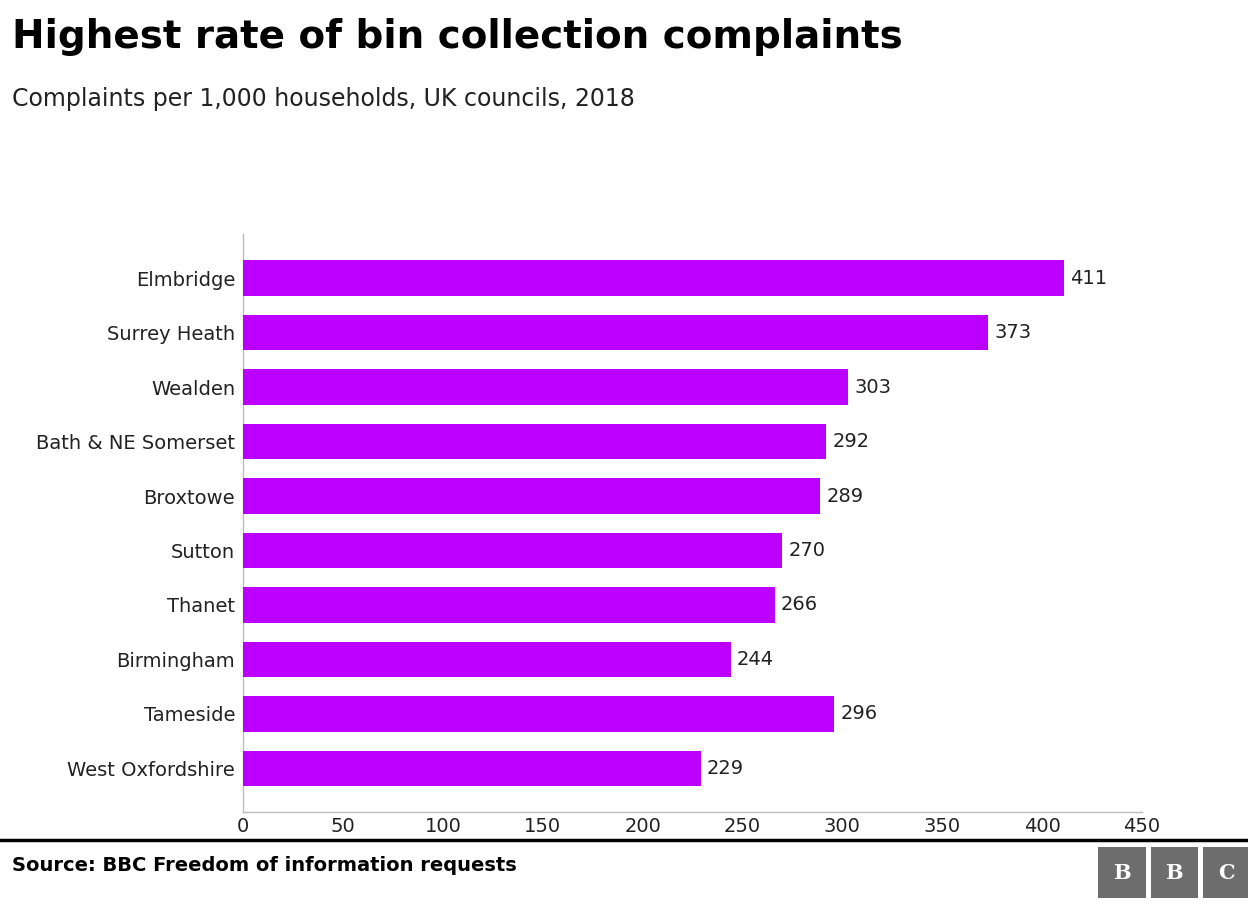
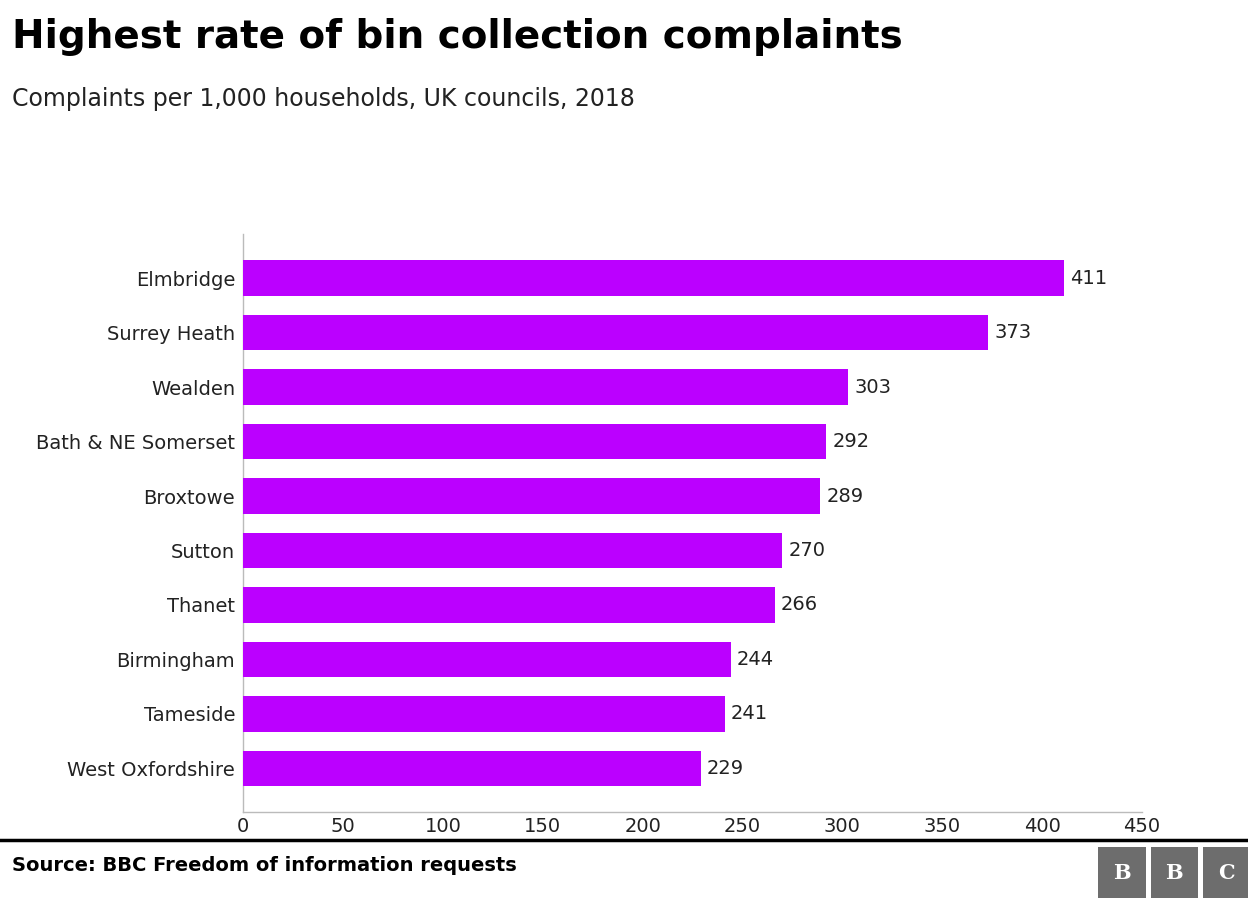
Tameside: 296 -> 241
